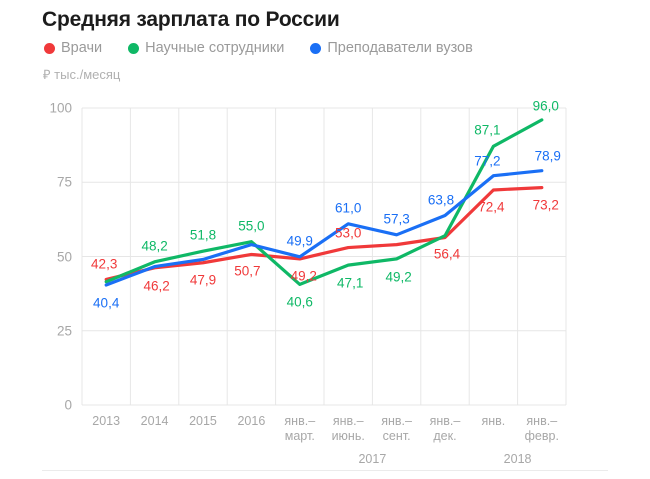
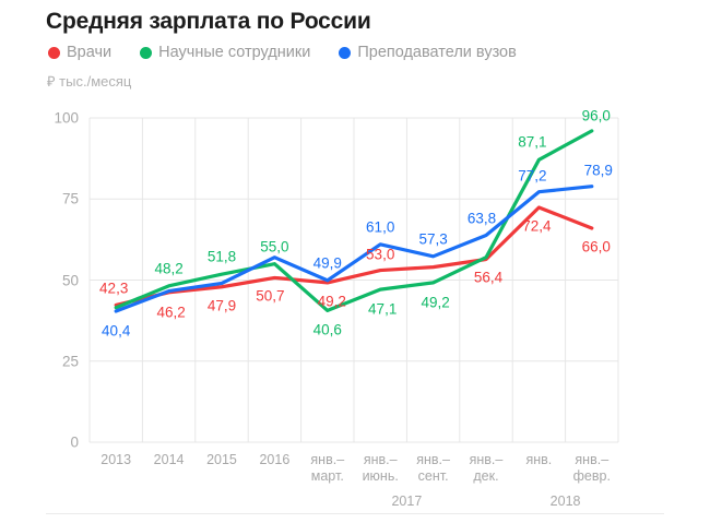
Преподаватели вузов/2016: 54 -> 57
Врачи/янв.–февр.: 73,2 -> 66,0
